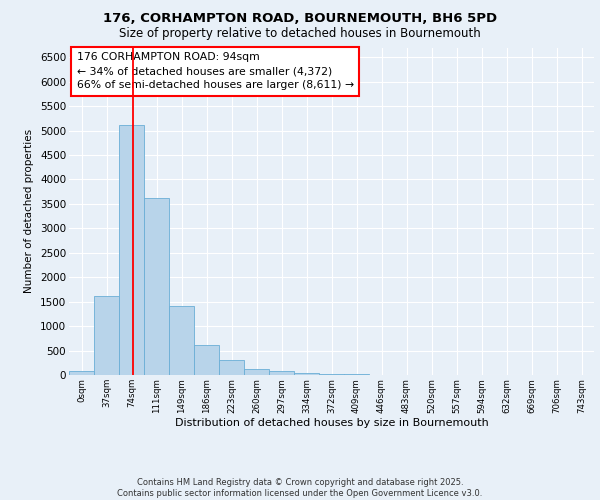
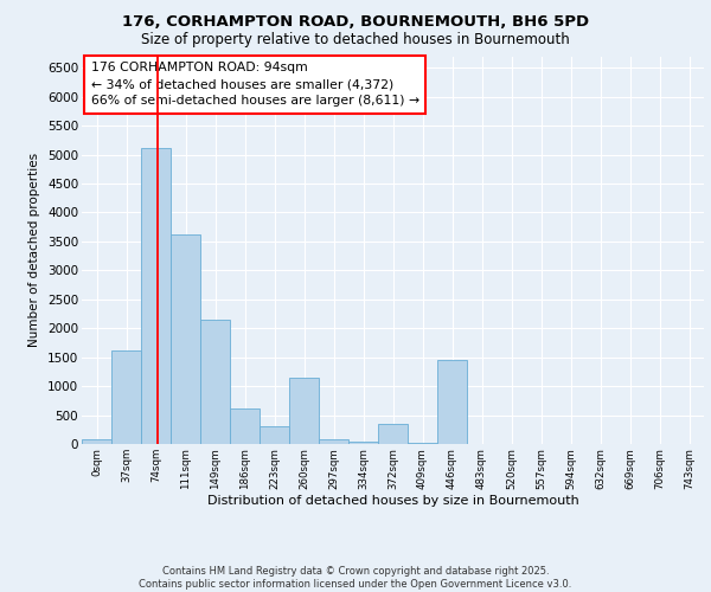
149sqm: 1420 -> 2150
260sqm: 130 -> 1150
372sqm: 30 -> 350
446sqm: 0 -> 1450
